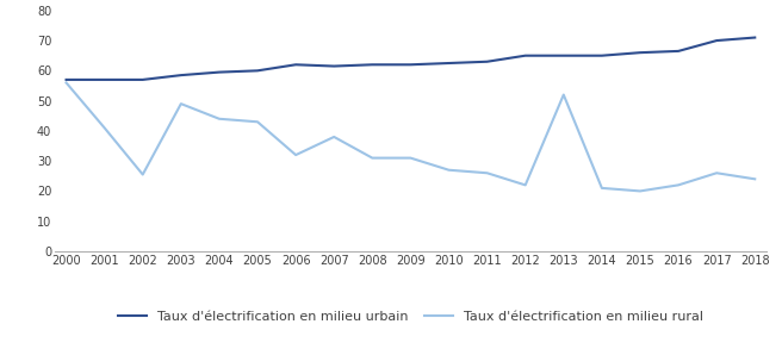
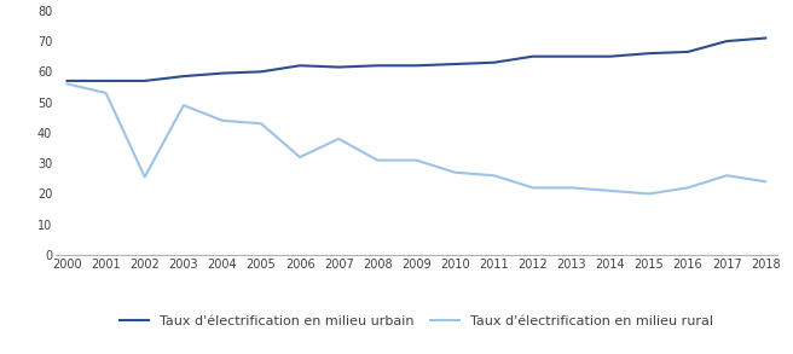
Taux d'électrification en milieu rural/2001: 41.0 -> 53.0
Taux d'électrification en milieu rural/2013: 52.0 -> 22.0
